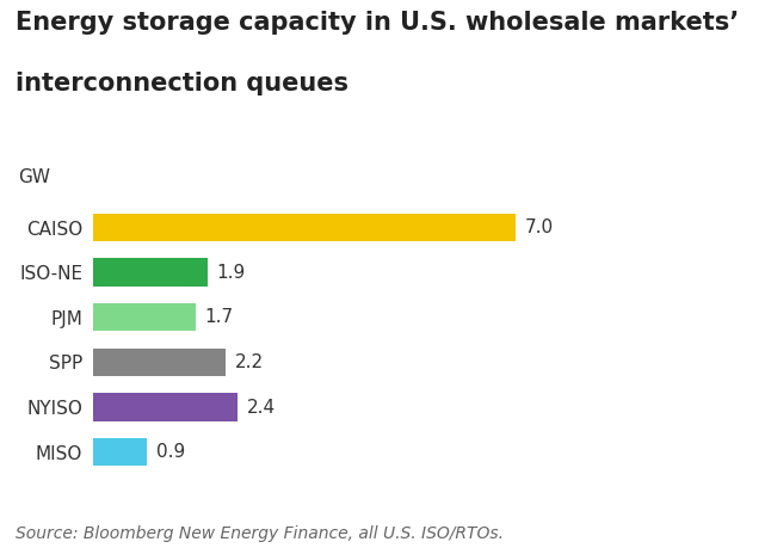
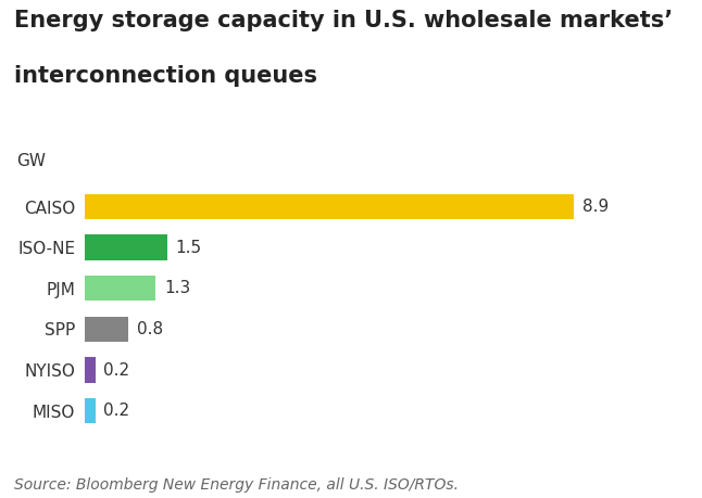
CAISO: 7.0 -> 8.9
ISO-NE: 1.9 -> 1.5
PJM: 1.7 -> 1.3
SPP: 2.2 -> 0.8
NYISO: 2.4 -> 0.2
MISO: 0.9 -> 0.2
